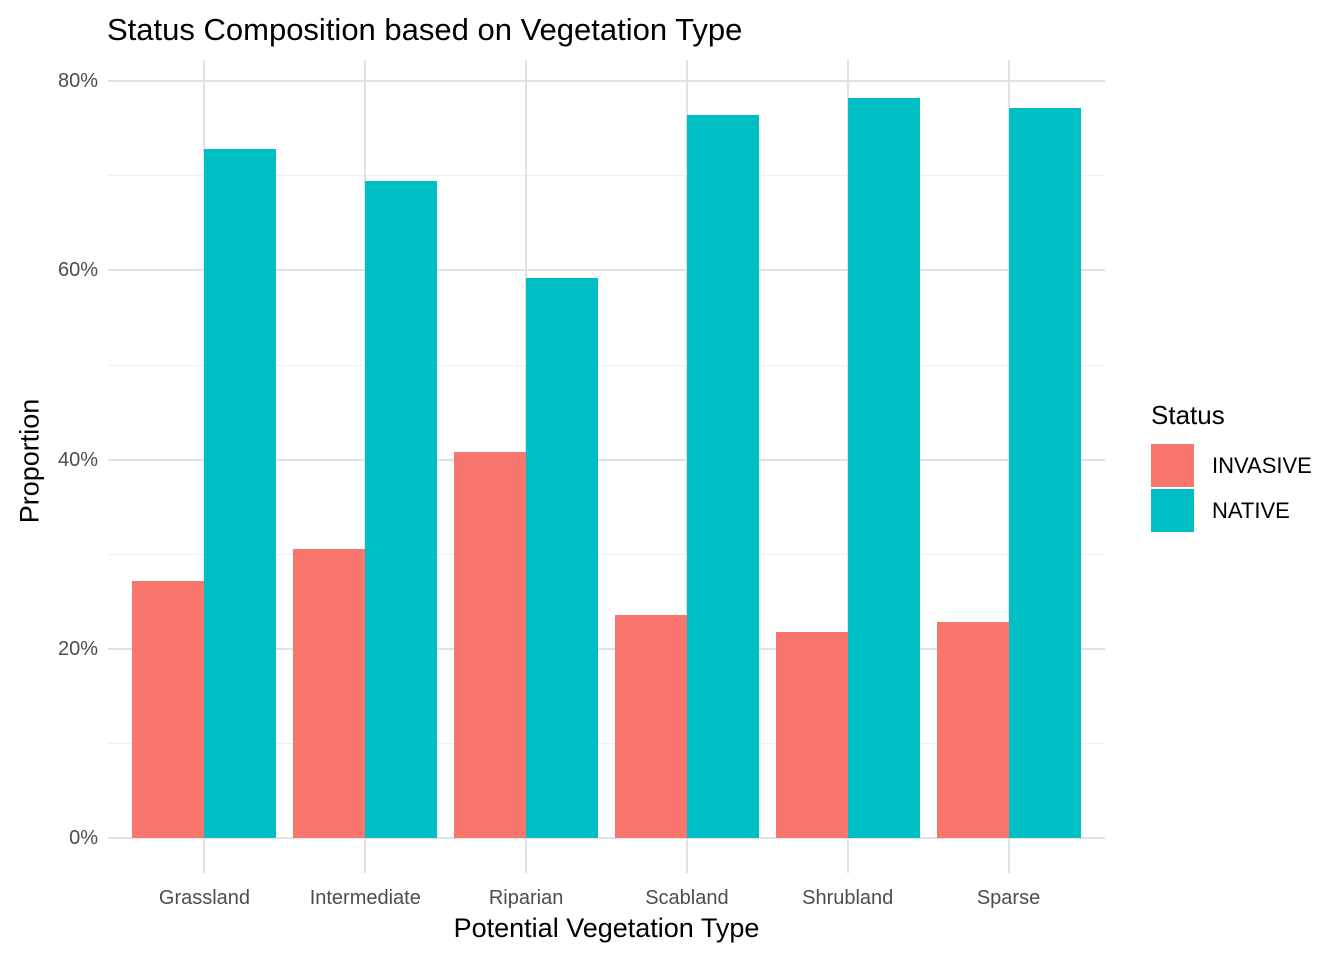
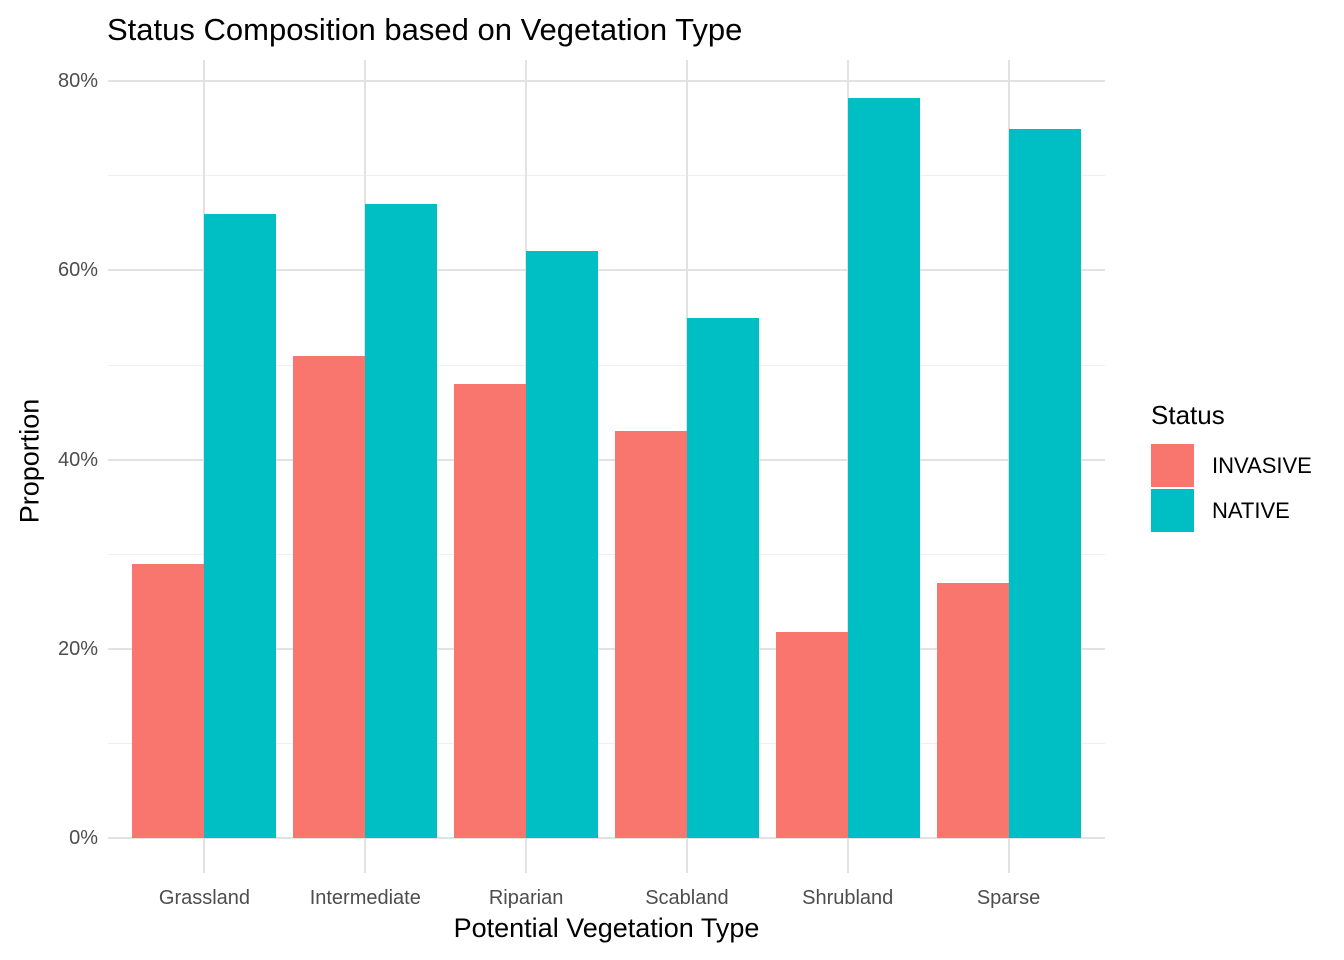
INVASIVE/Grassland: 27% -> 29%
NATIVE/Grassland: 73% -> 66%
INVASIVE/Intermediate: 31% -> 51%
NATIVE/Intermediate: 69% -> 67%
INVASIVE/Riparian: 41% -> 48%
NATIVE/Riparian: 59% -> 62%
INVASIVE/Scabland: 24% -> 43%
NATIVE/Scabland: 76% -> 55%
INVASIVE/Sparse: 23% -> 27%
NATIVE/Sparse: 77% -> 75%
